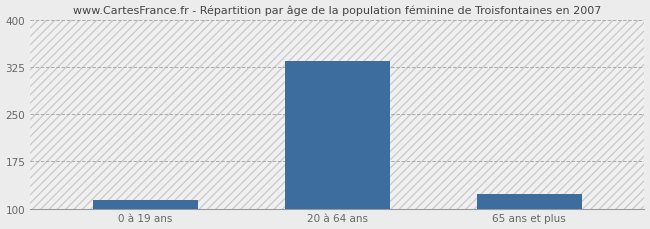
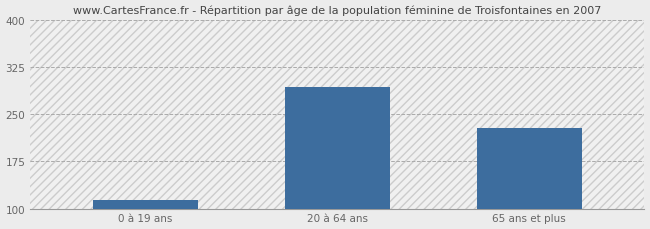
20 à 64 ans: 335 -> 294
65 ans et plus: 123 -> 228
